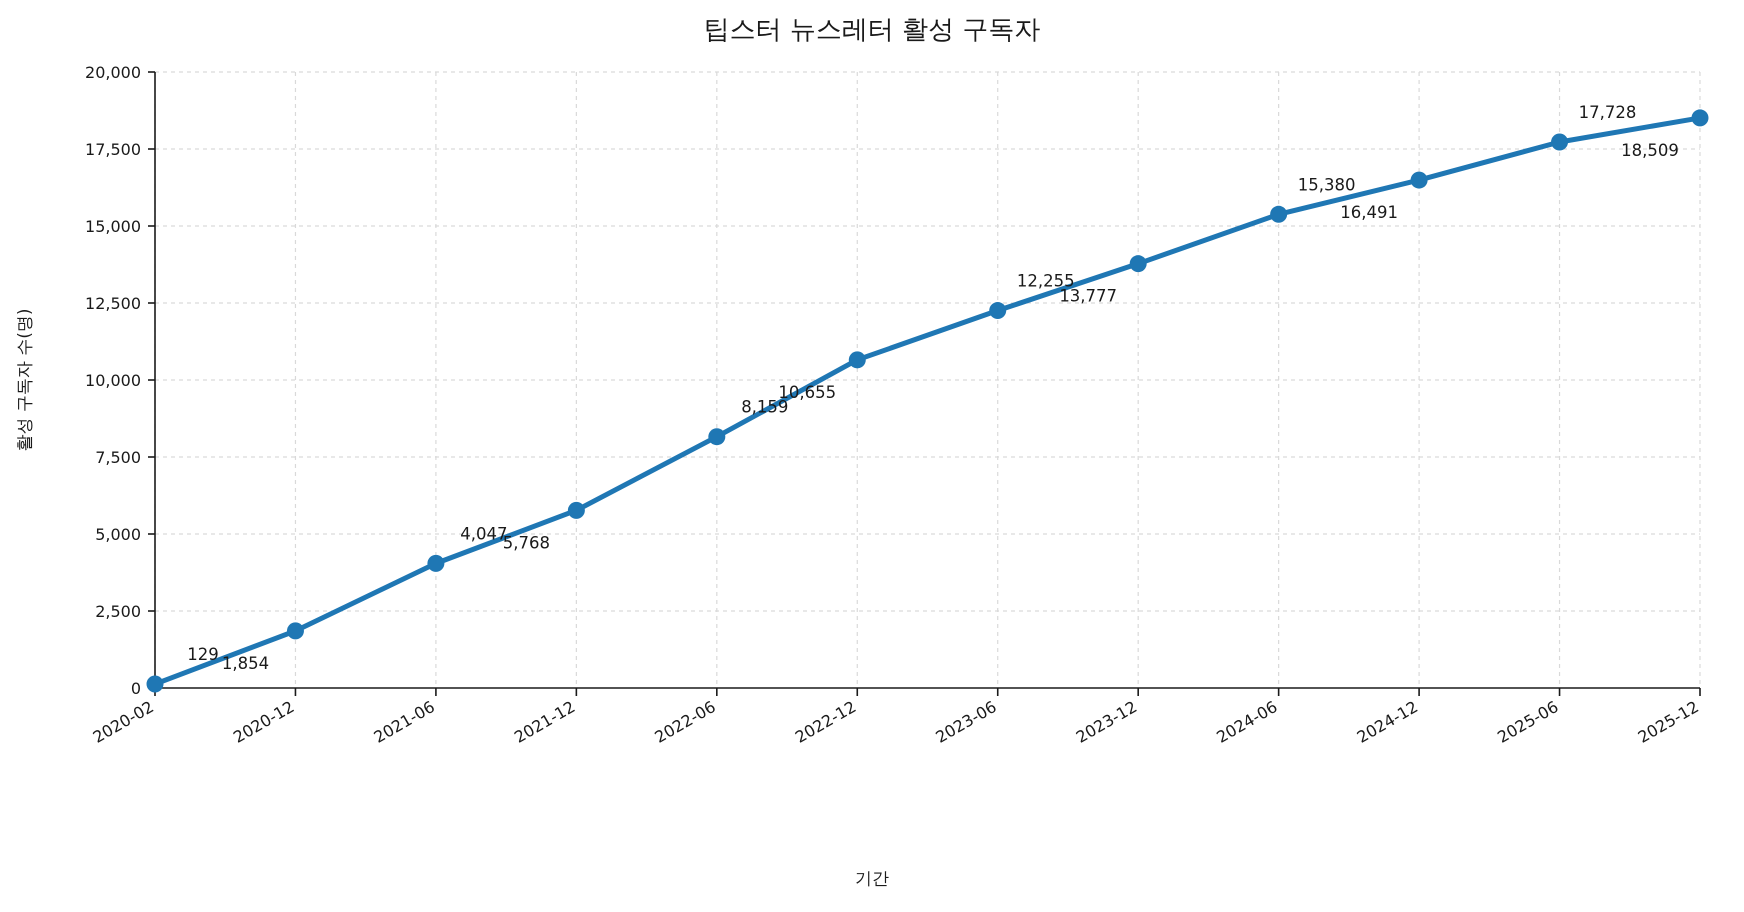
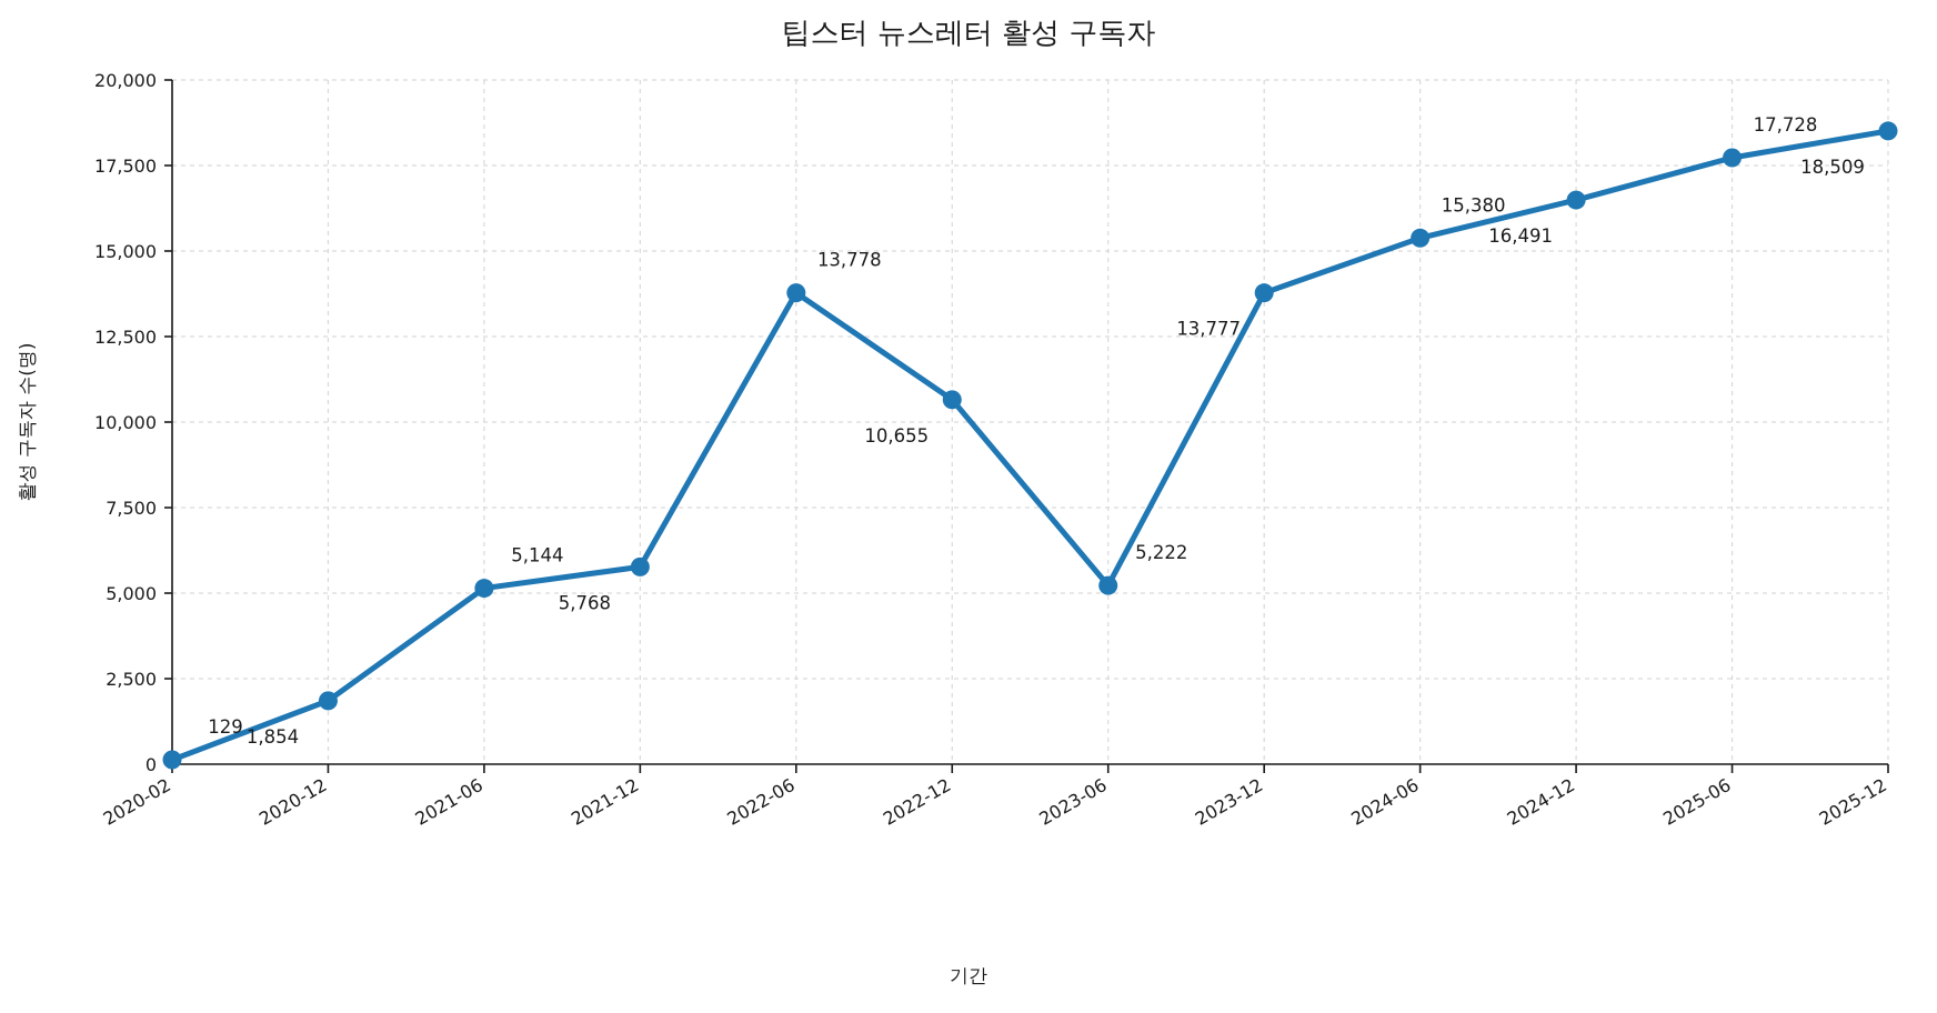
2021-06: 4,047 -> 5,144
2022-06: 8,159 -> 13,778
2023-06: 12,255 -> 5,222
